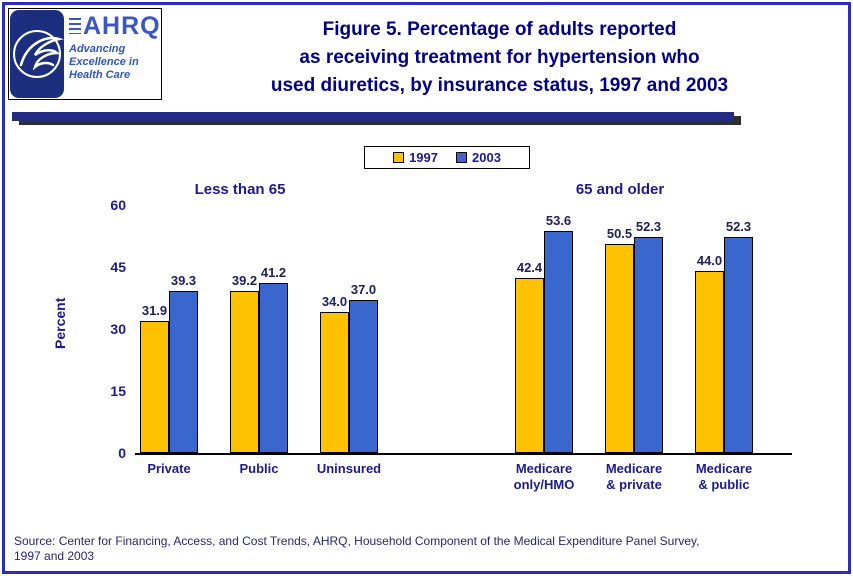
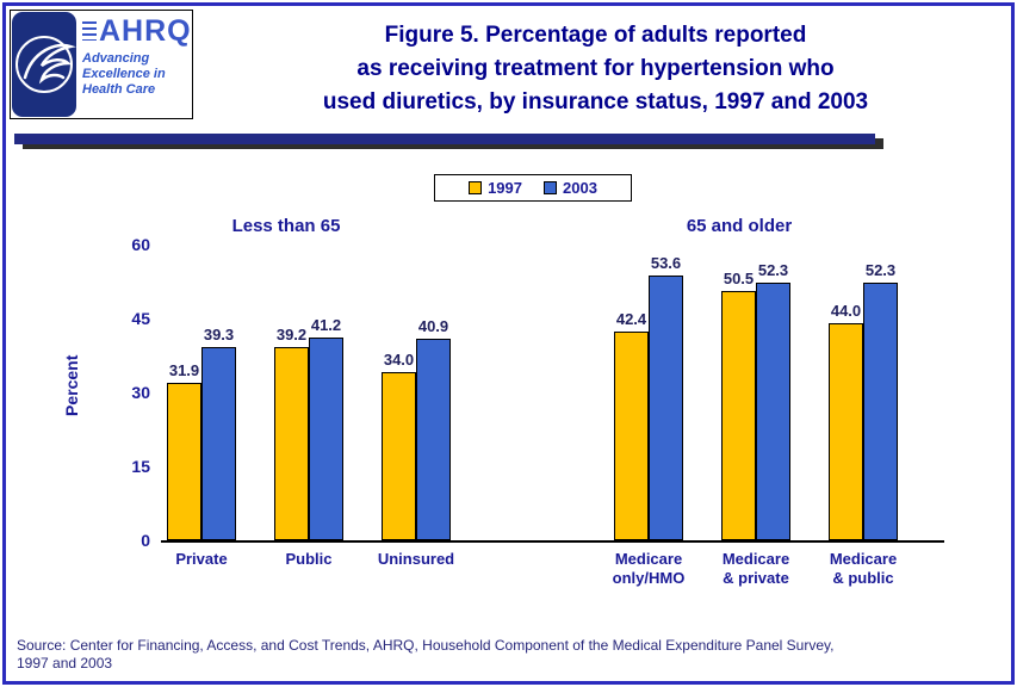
2003/Uninsured: 37.0 -> 40.9
